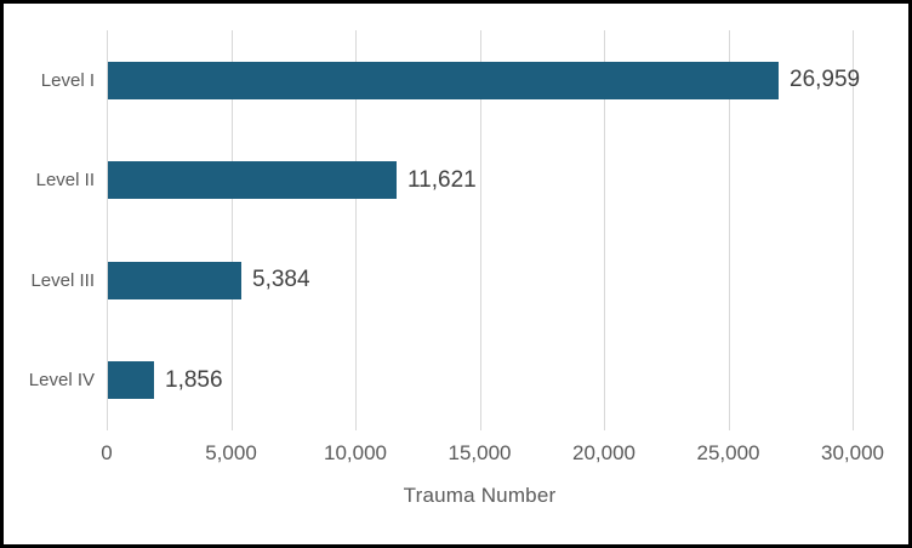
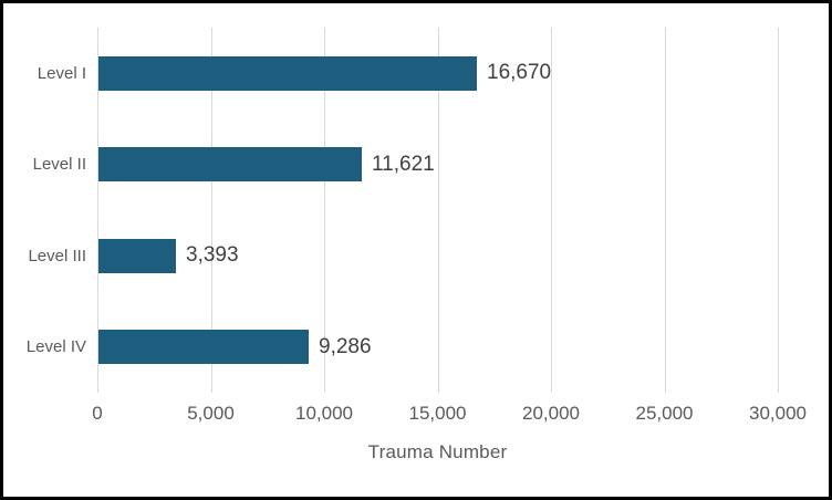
Level I: 26,959 -> 16,670
Level III: 5,384 -> 3,393
Level IV: 1,856 -> 9,286
